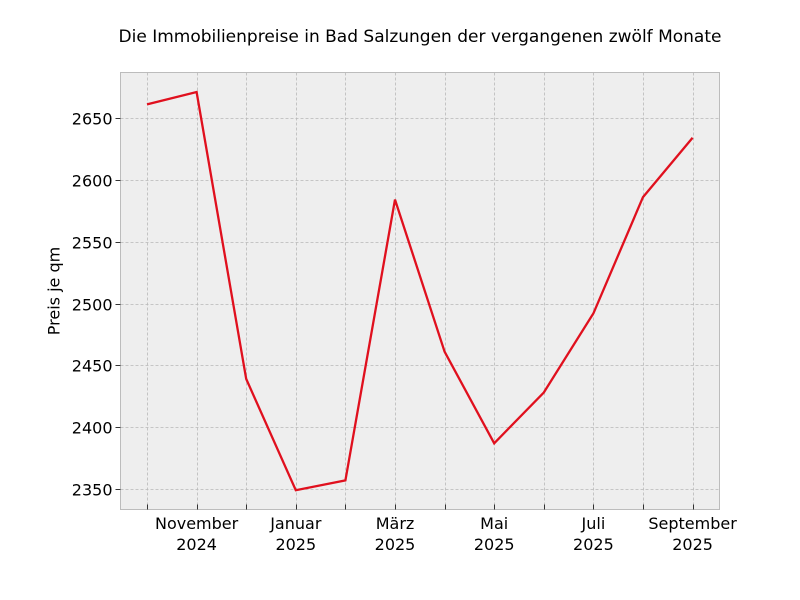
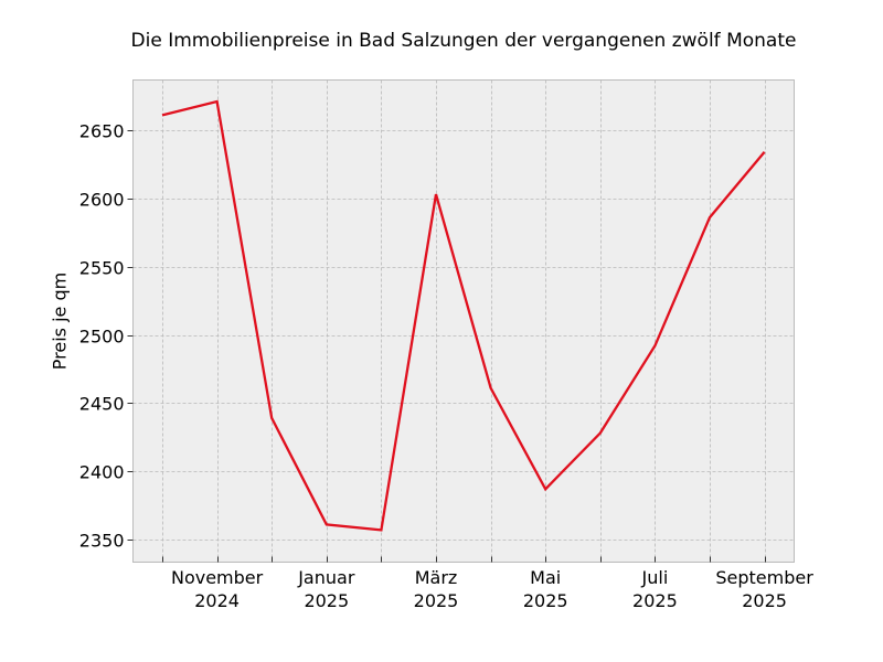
Januar 2025: 2349 -> 2361
März 2025: 2584 -> 2603
